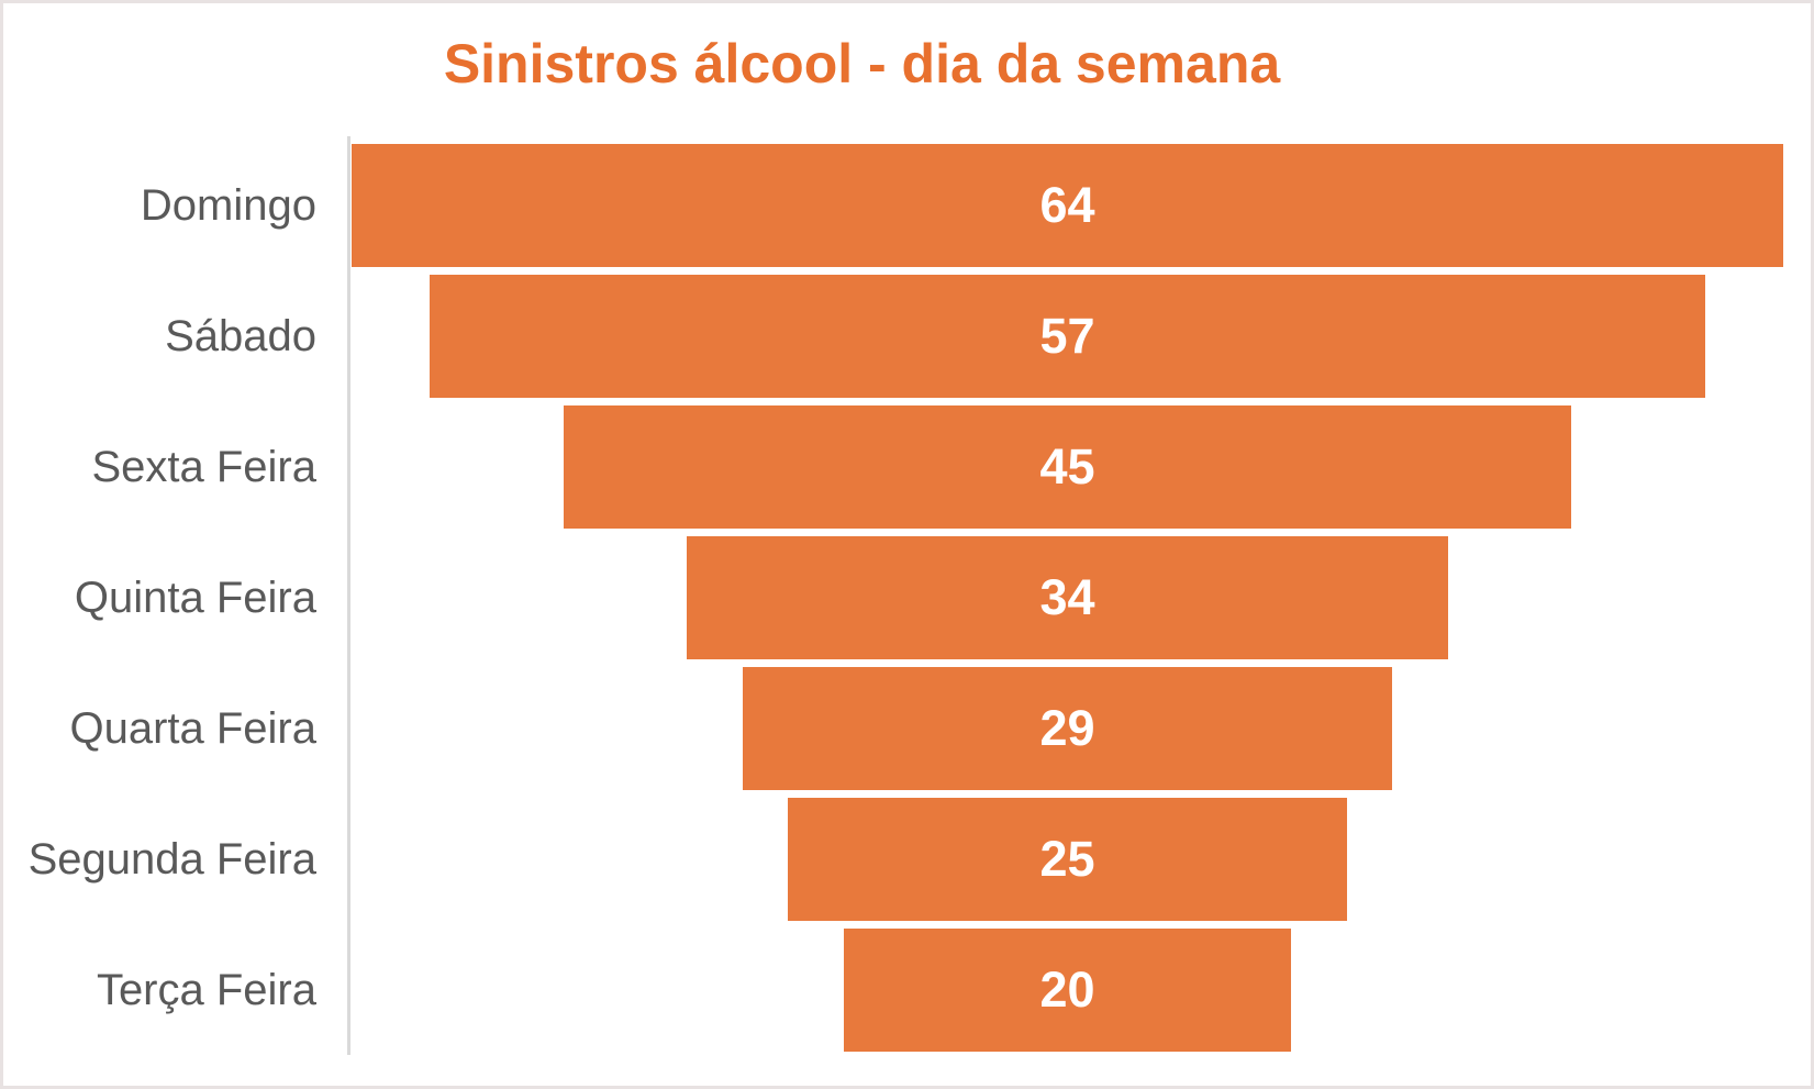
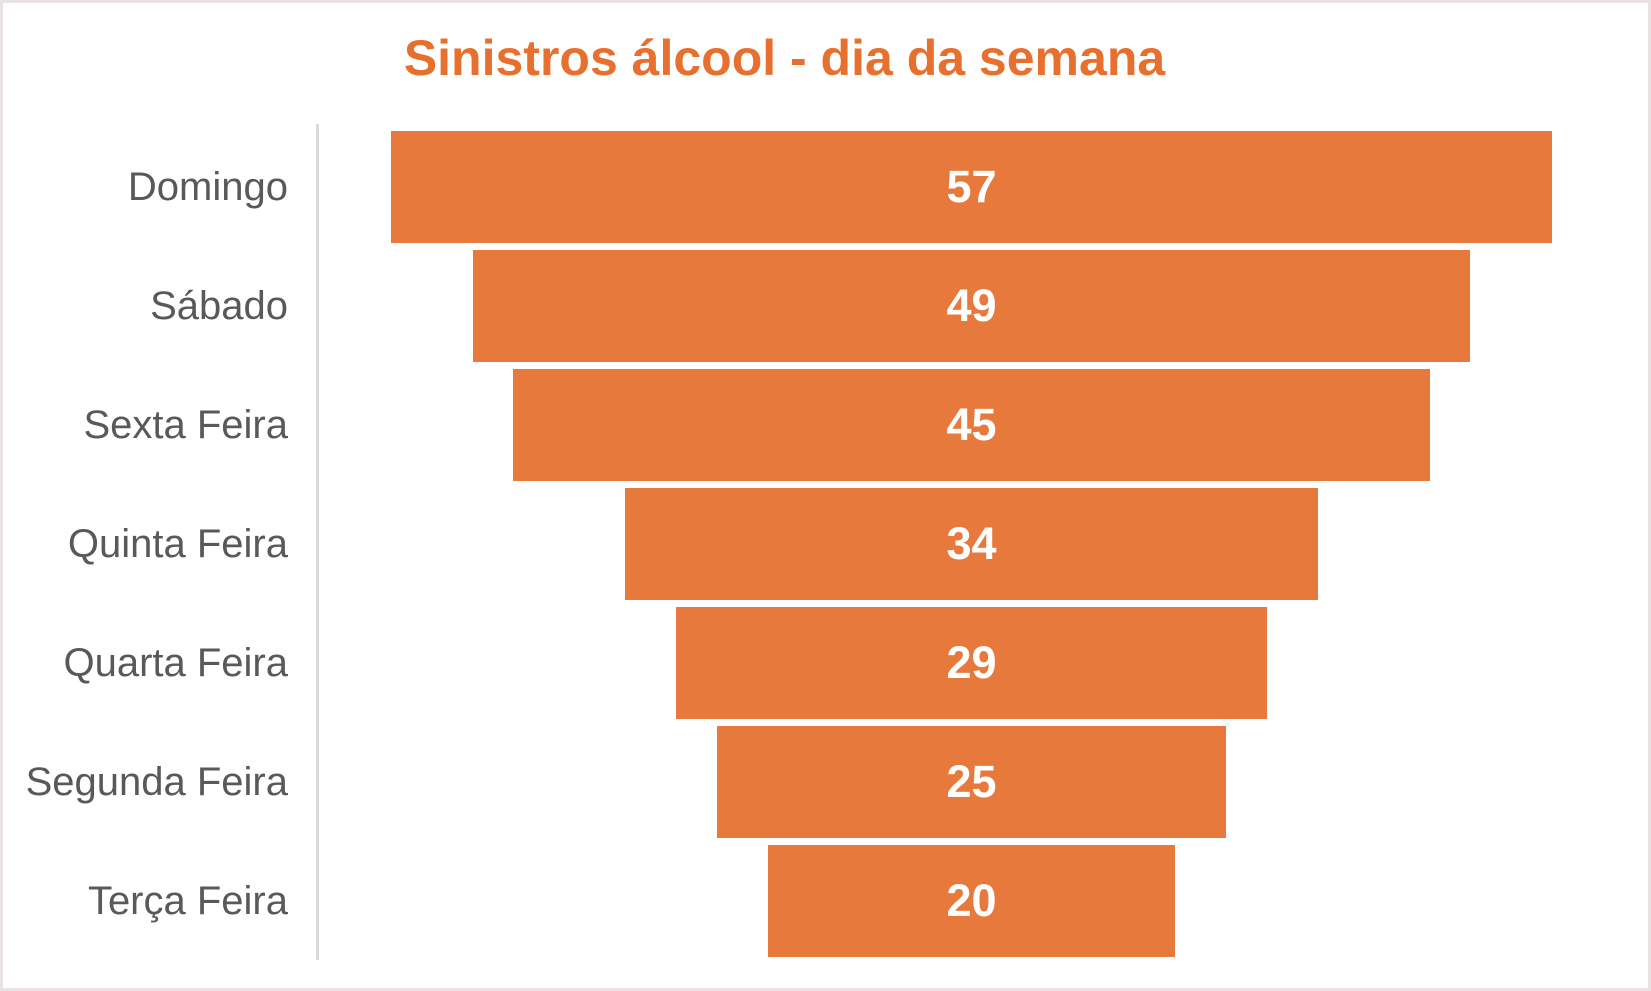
Domingo: 64 -> 57
Sábado: 57 -> 49
